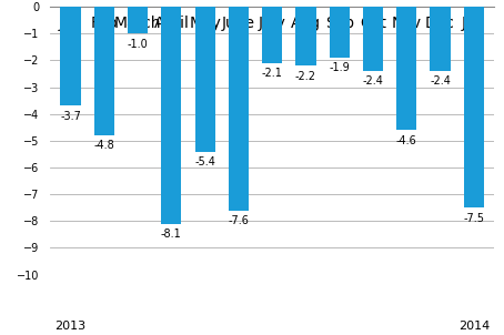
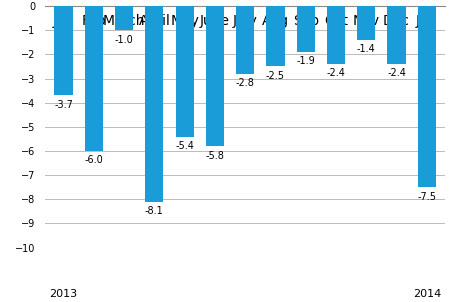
Feb: -4.8 -> -6.0
June: -7.6 -> -5.8
July: -2.1 -> -2.8
Aug: -2.2 -> -2.5
Nov: -4.6 -> -1.4
